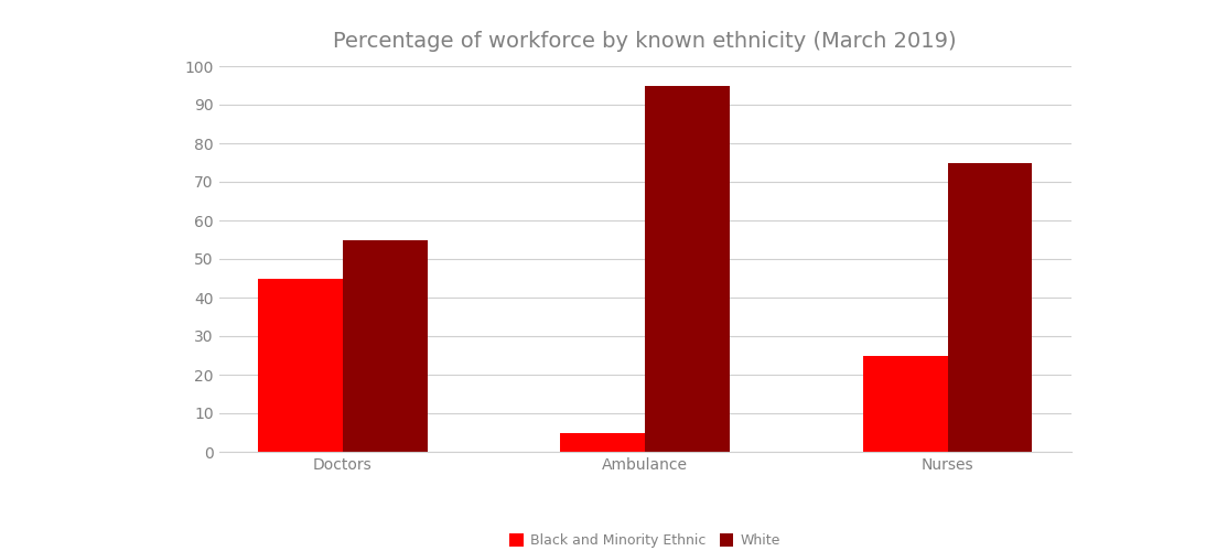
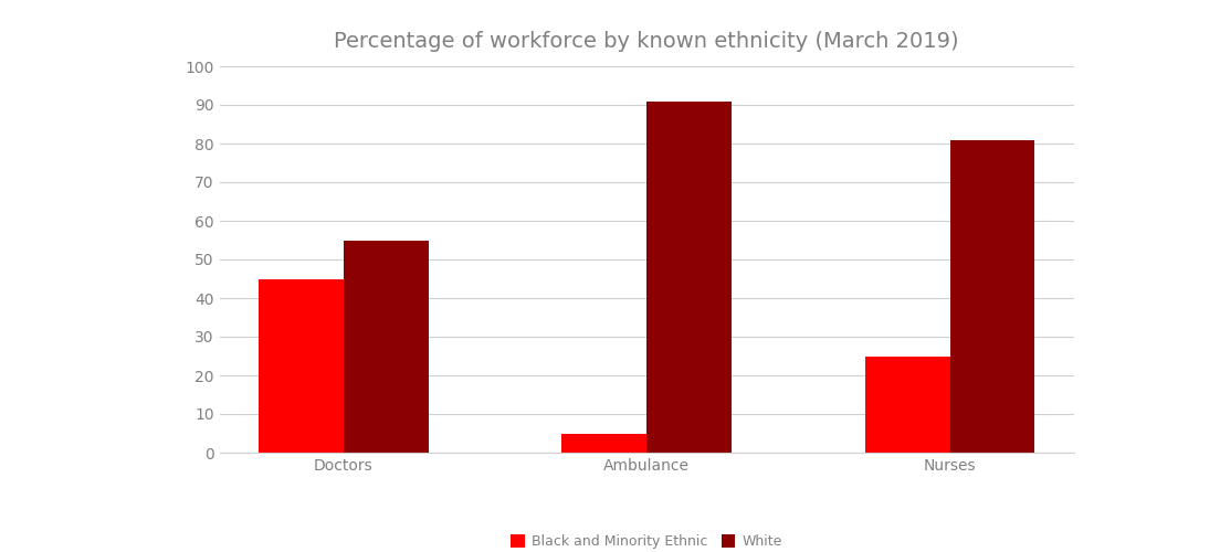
White/Ambulance: 95 -> 91
White/Nurses: 75 -> 81
